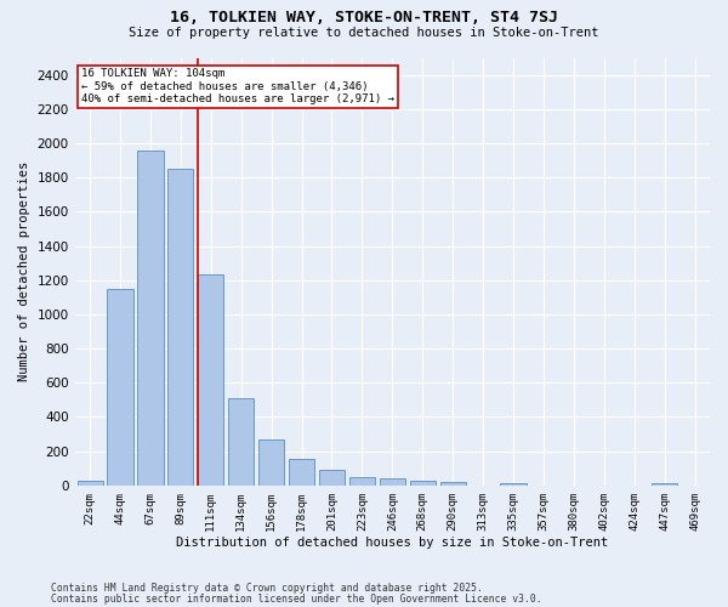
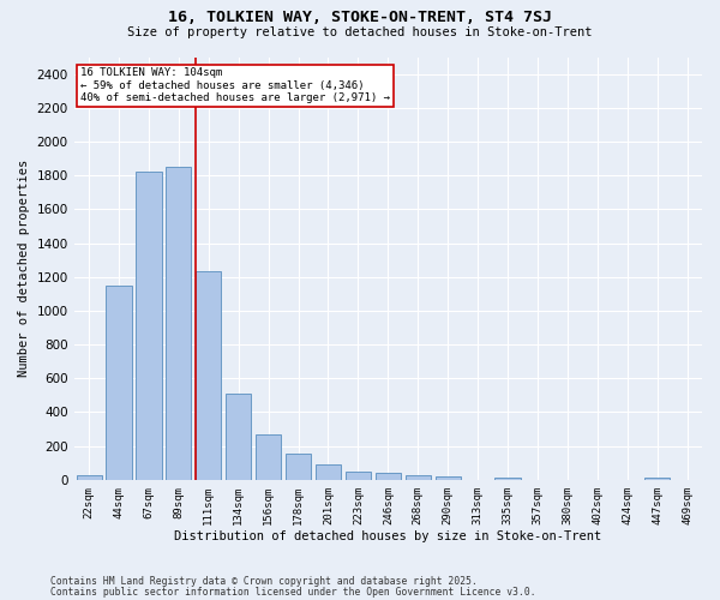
67sqm: 1960 -> 1820
